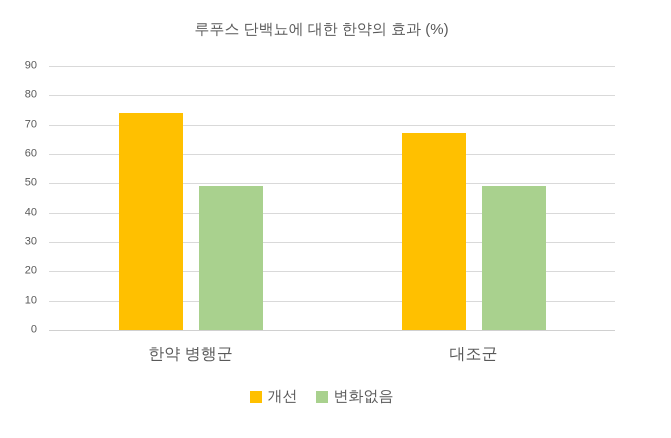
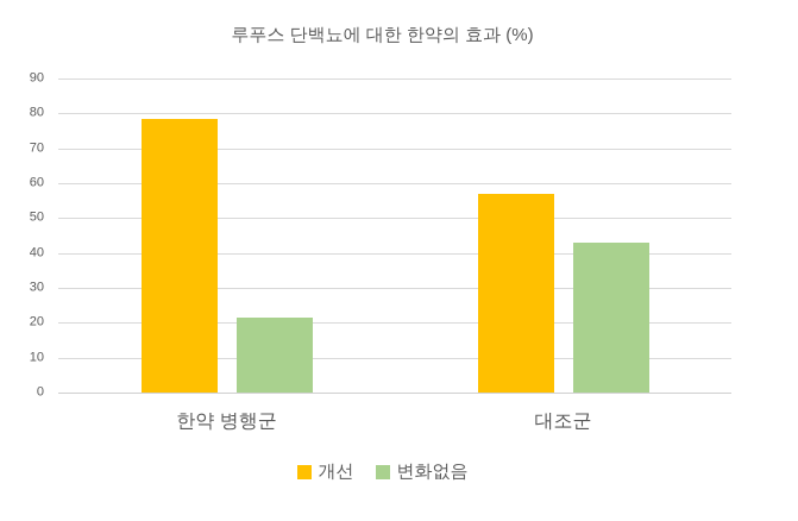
개선/한약 병행군: 74 -> 78
변화없음/한약 병행군: 49 -> 22
개선/대조군: 67 -> 57
변화없음/대조군: 49 -> 43
